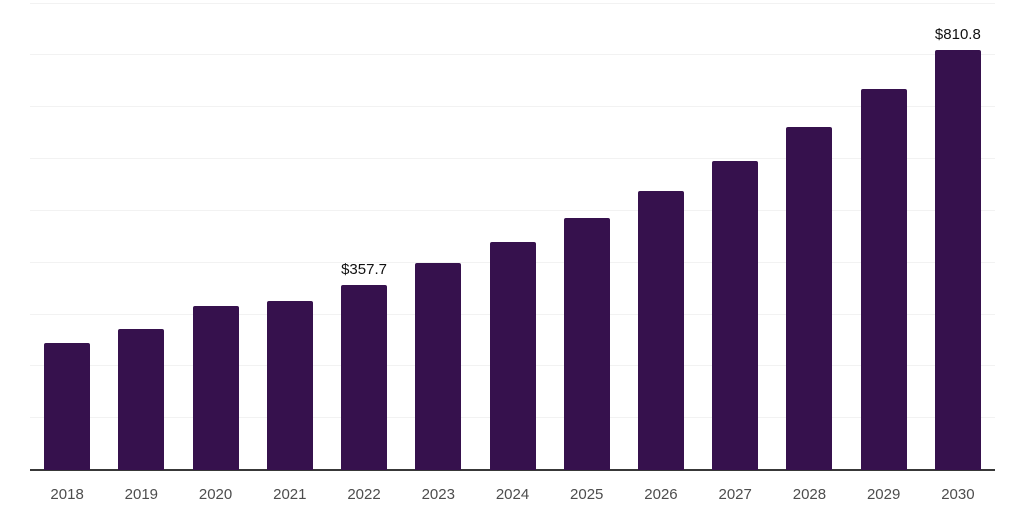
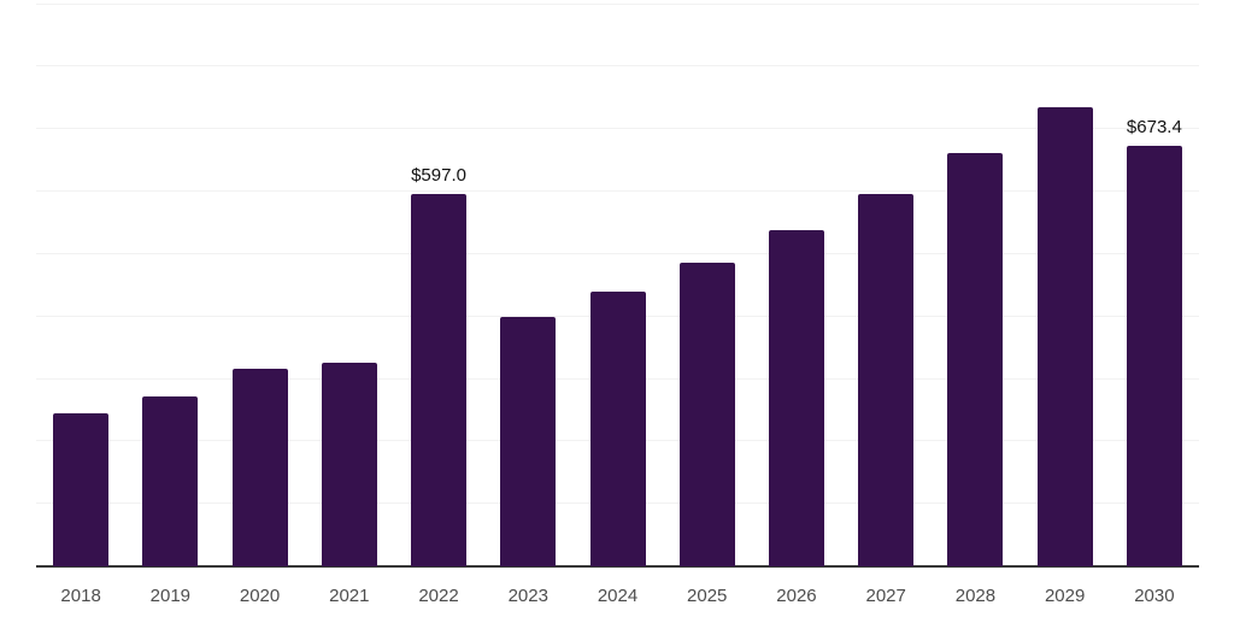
2022: $357.7 -> $597.0
2030: $810.8 -> $673.4
